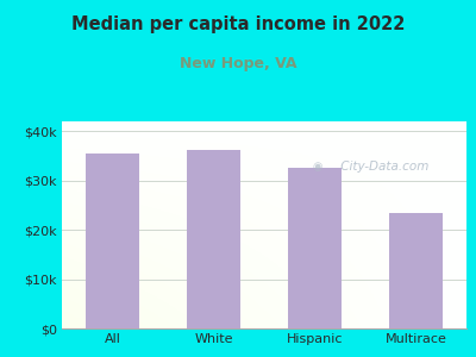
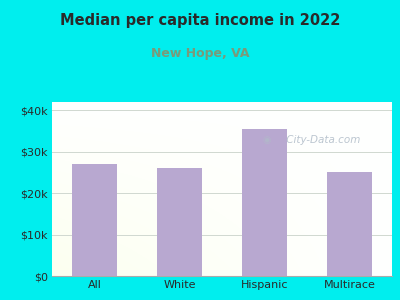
All: $35.5k -> $27.0k
White: $36.2k -> $26.0k
Hispanic: $32.5k -> $35.5k
Multirace: $23.5k -> $25.0k
